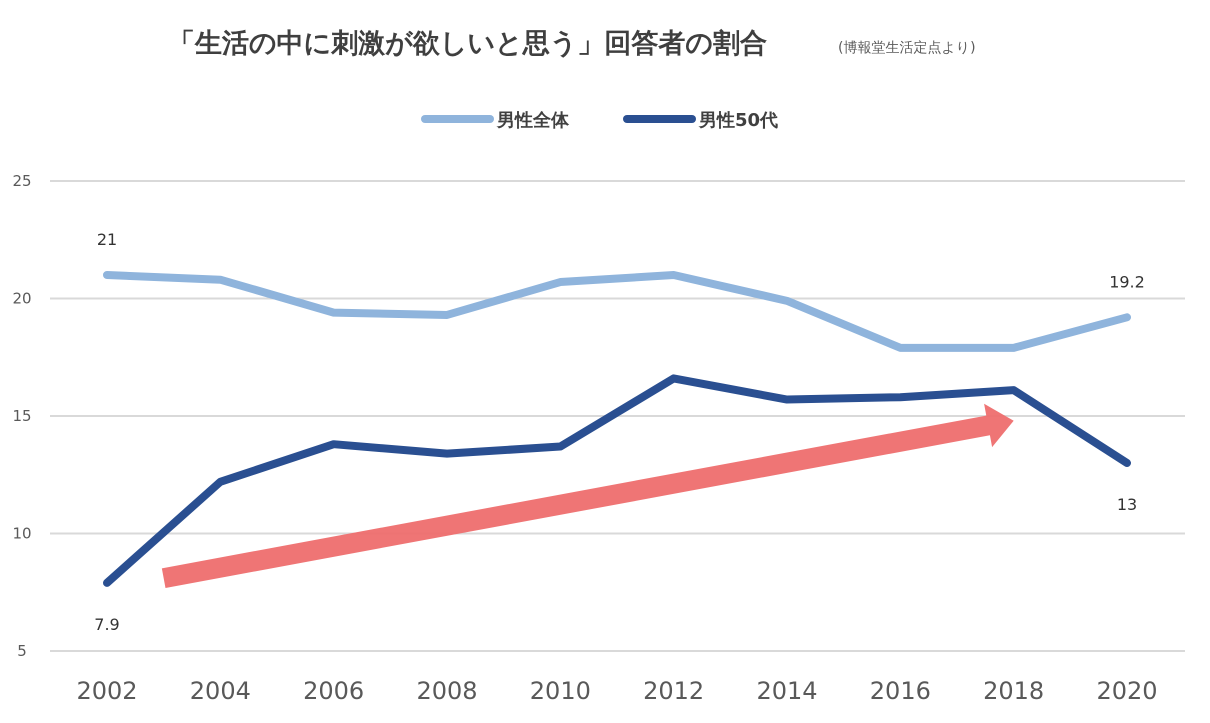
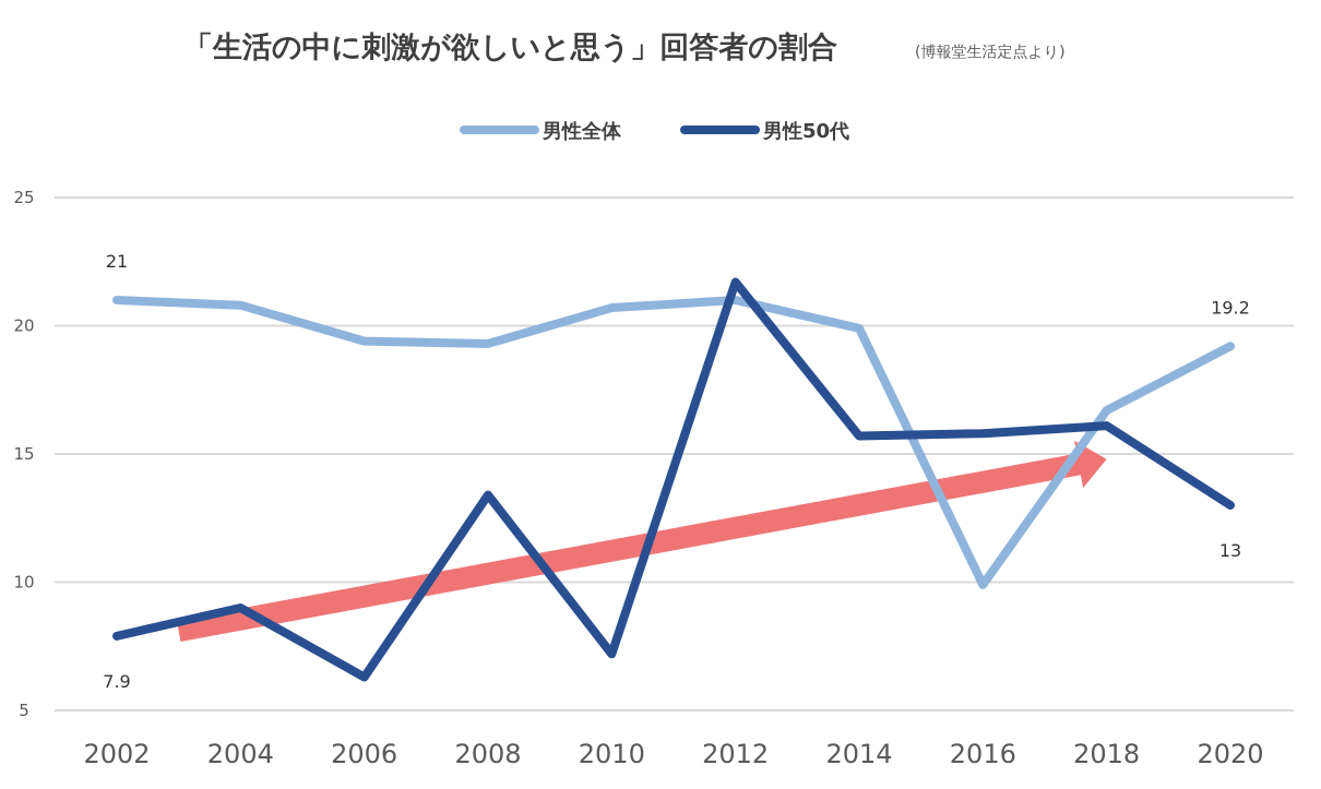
男性50代/2004: 12.2 -> 9.0
男性50代/2006: 13.8 -> 6.3
男性50代/2010: 13.7 -> 7.2
男性50代/2012: 16.6 -> 21.7
男性全体/2016: 17.9 -> 9.9
男性全体/2018: 17.9 -> 16.7
